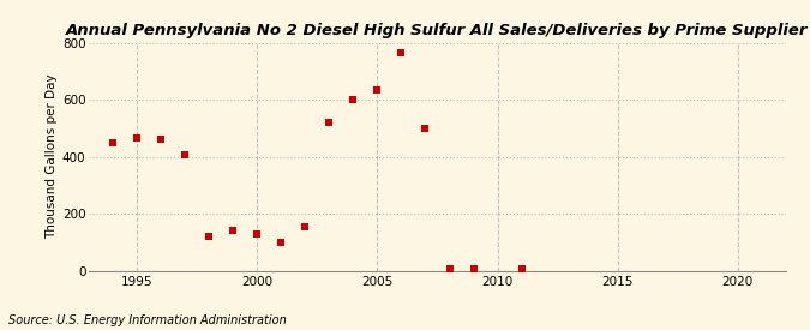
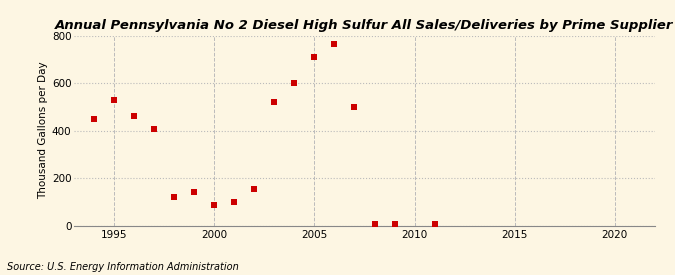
1995: 465 -> 530
2000: 128 -> 85
2005: 635 -> 710
